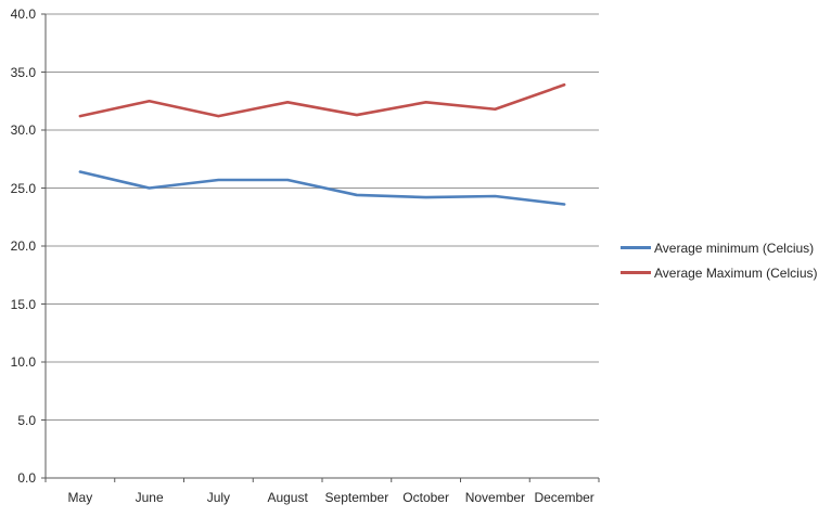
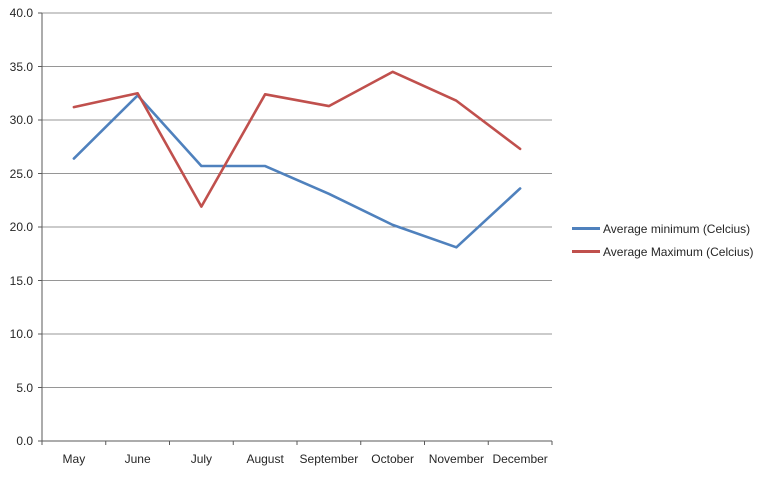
Average minimum (Celcius)/June: 25.0 -> 32.3
Average Maximum (Celcius)/July: 31.2 -> 21.9
Average minimum (Celcius)/September: 24.4 -> 23.1
Average minimum (Celcius)/October: 24.2 -> 20.2
Average Maximum (Celcius)/October: 32.4 -> 34.5
Average minimum (Celcius)/November: 24.3 -> 18.1
Average Maximum (Celcius)/December: 33.9 -> 27.3
